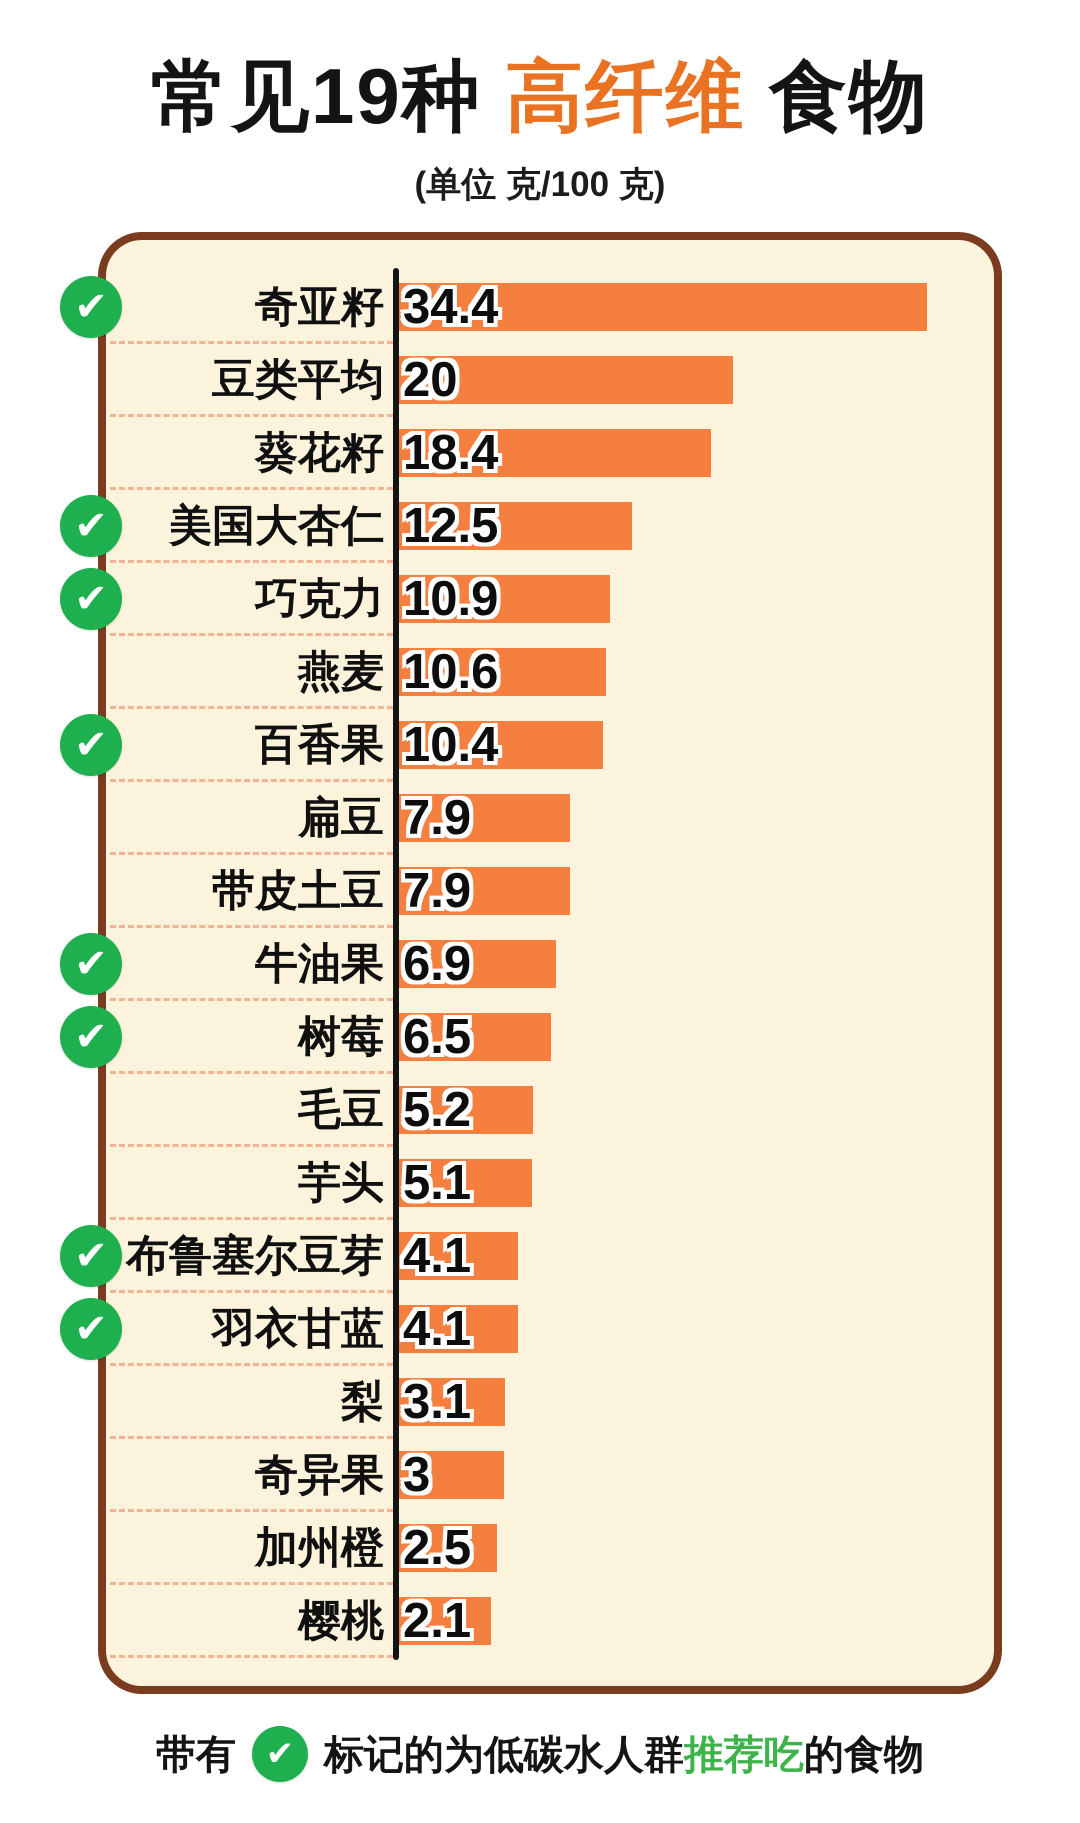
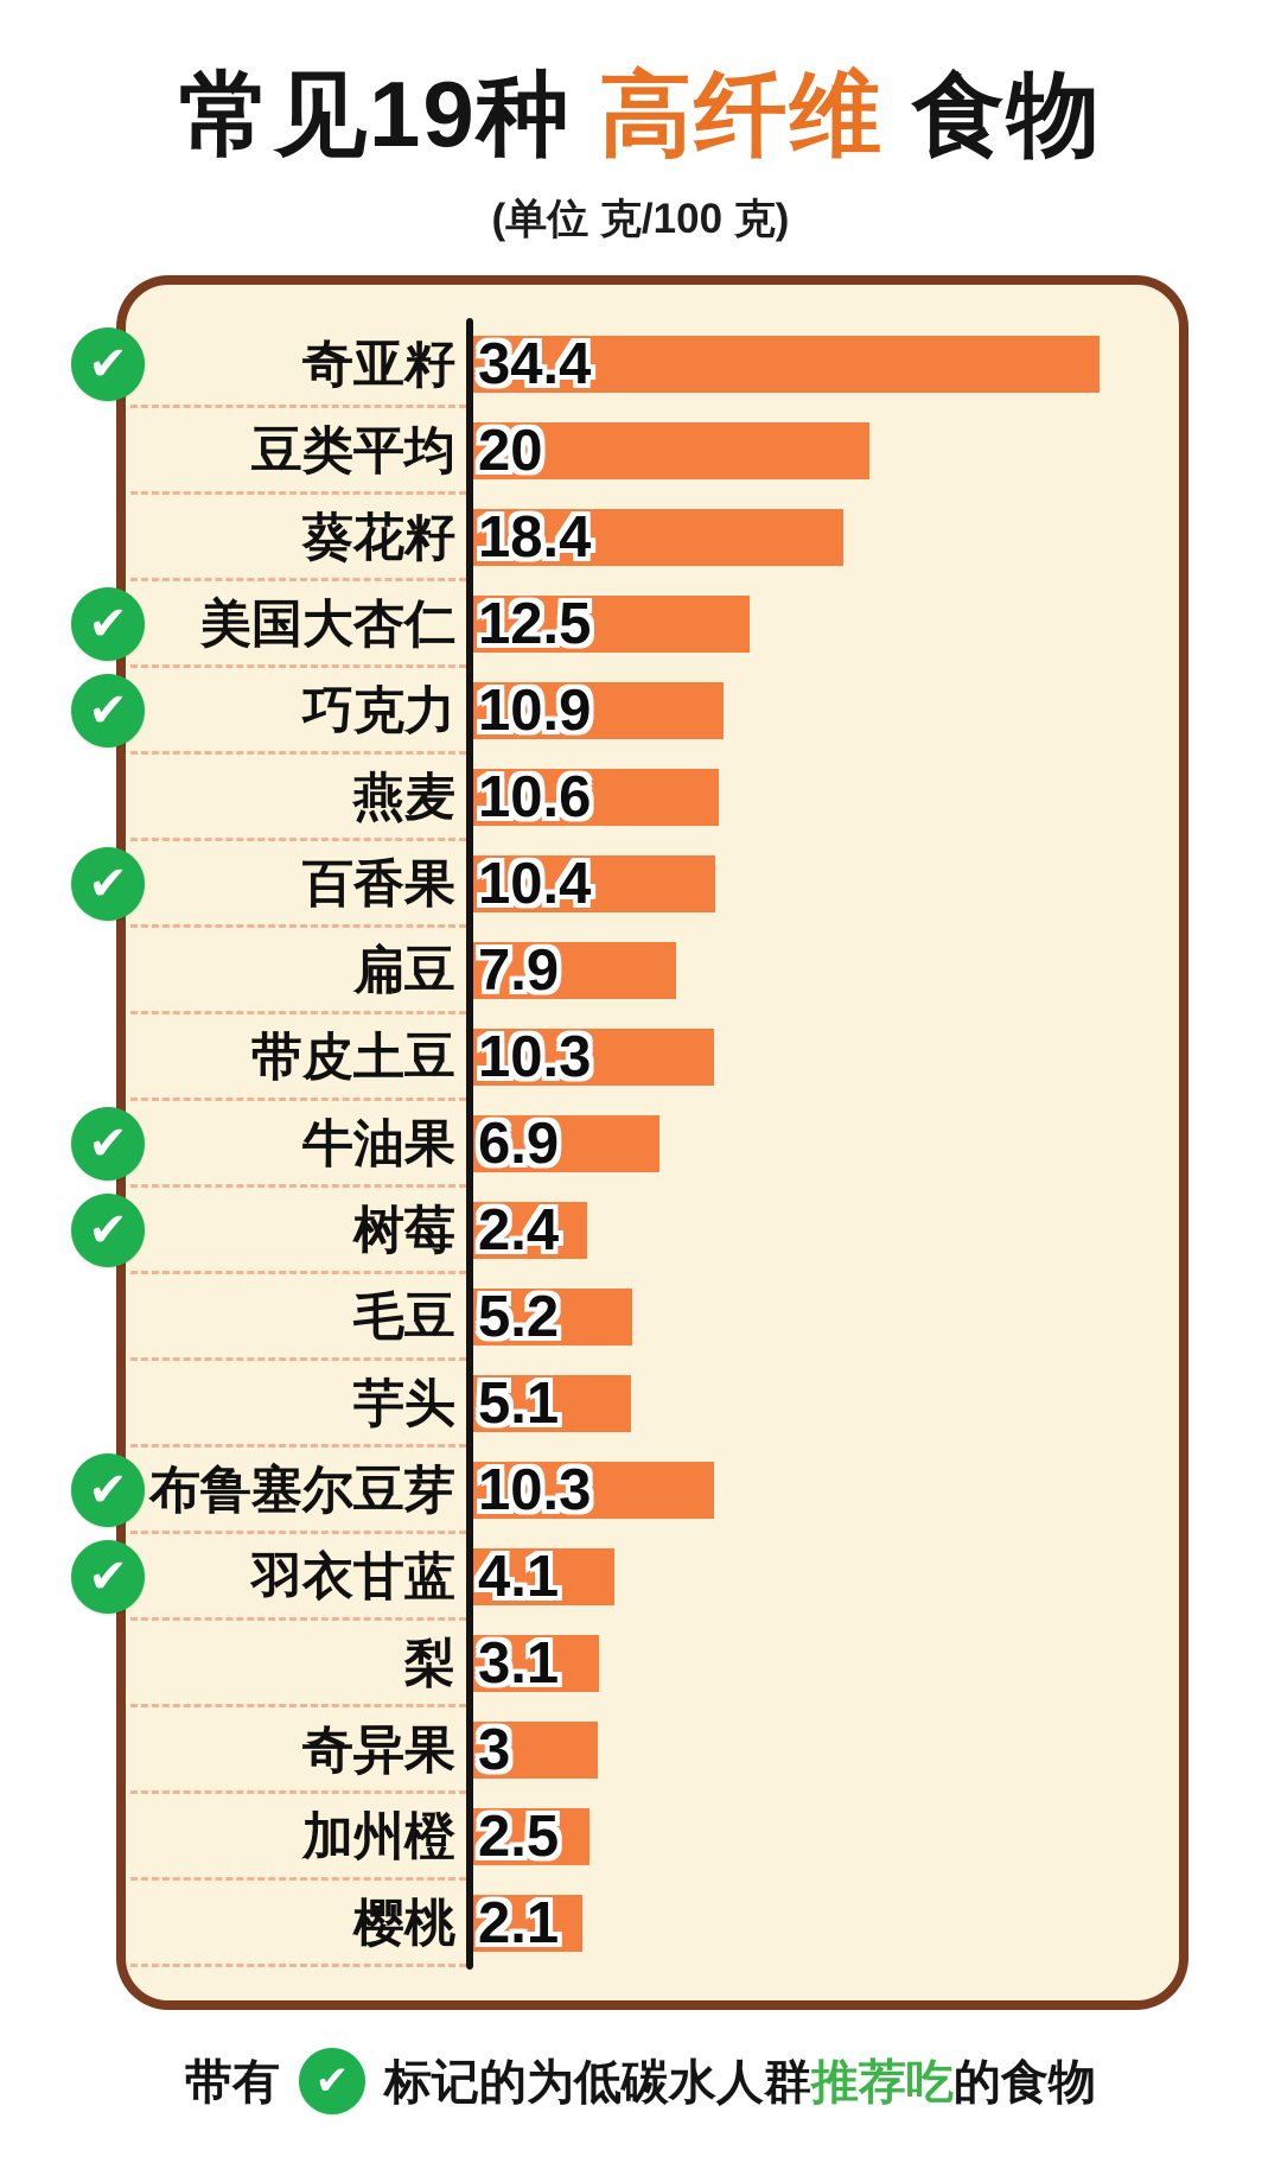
带皮土豆: 7.9 -> 10.3
树莓: 6.5 -> 2.4
布鲁塞尔豆芽: 4.1 -> 10.3
